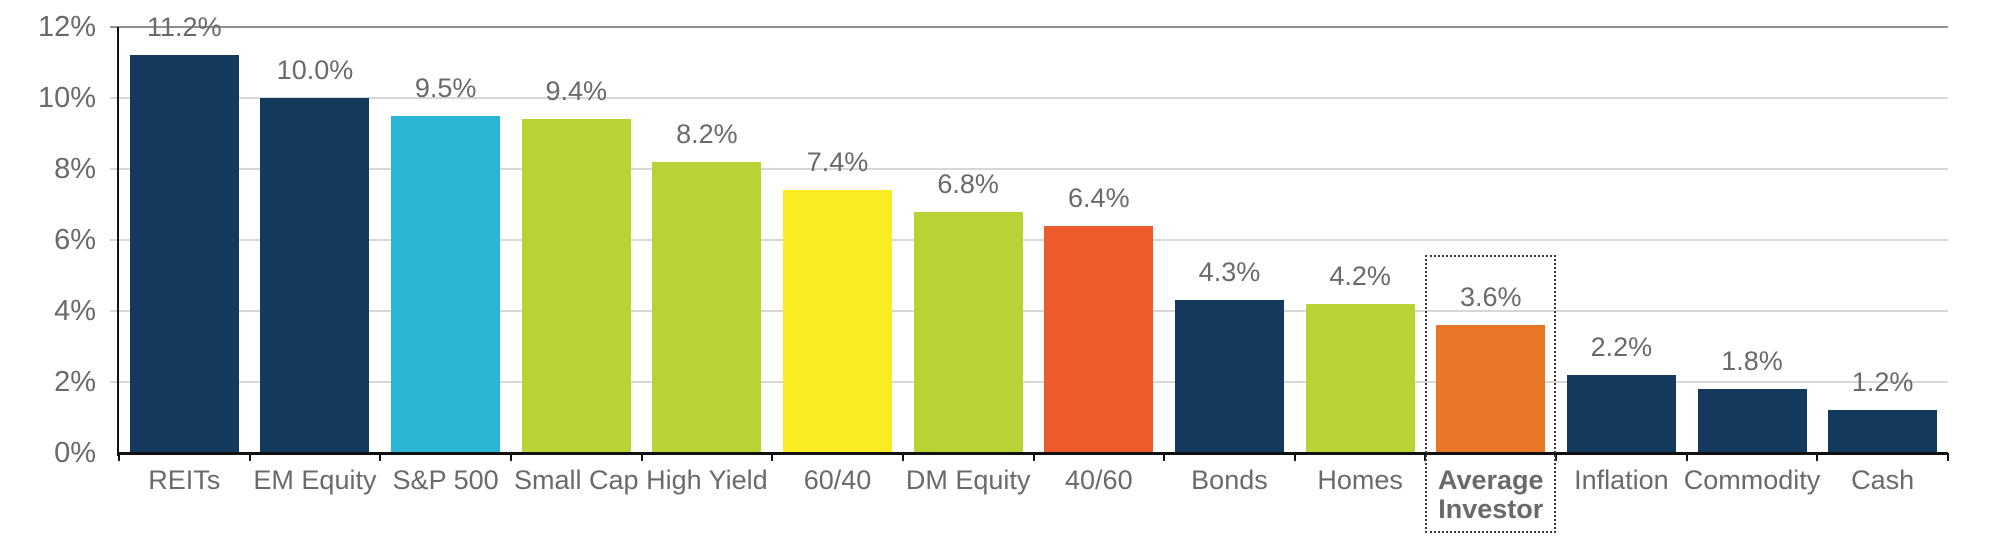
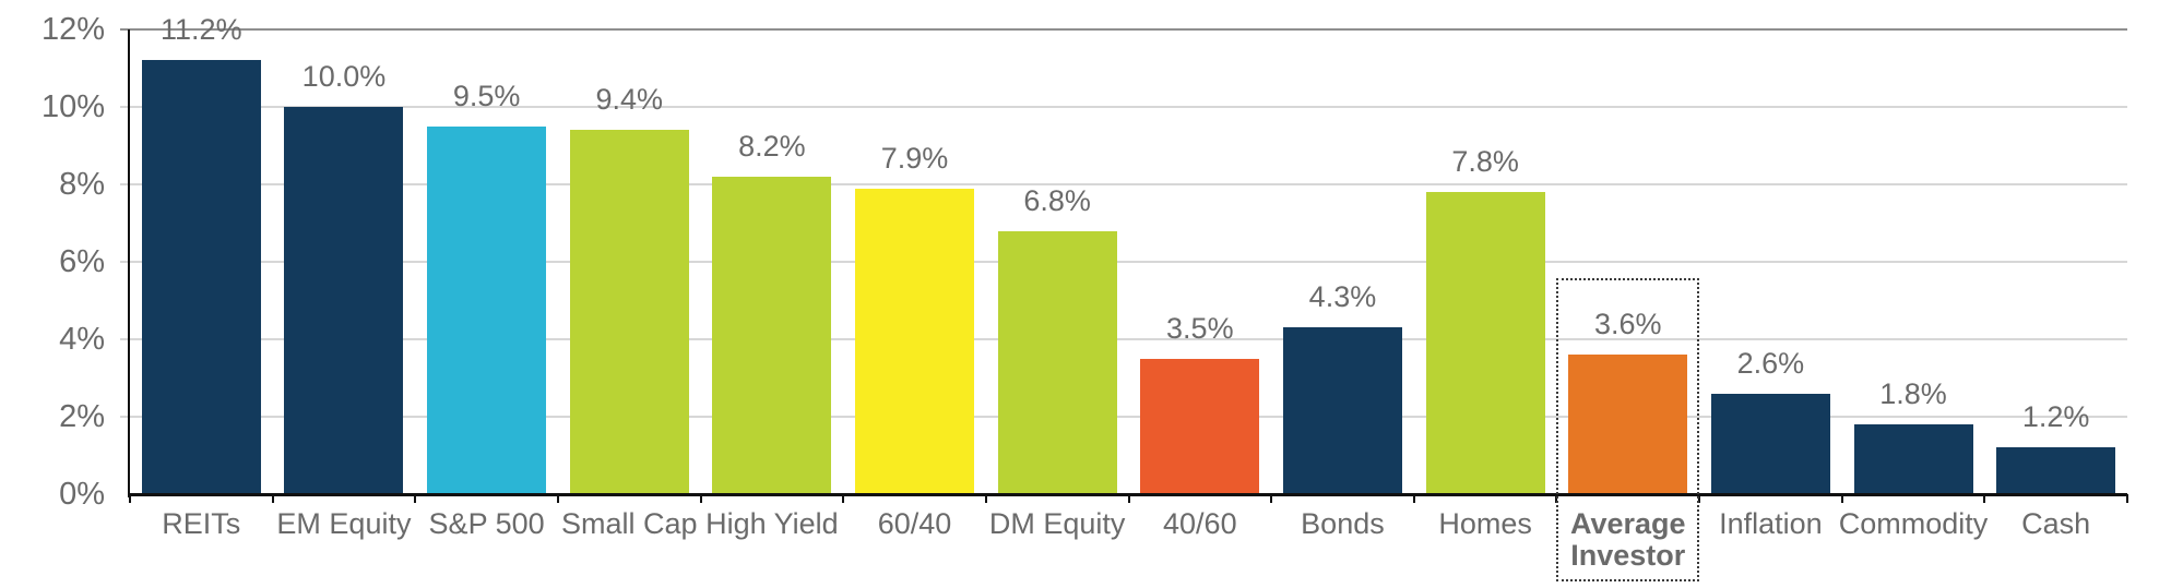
60/40: 7.4% -> 7.9%
40/60: 6.4% -> 3.5%
Homes: 4.2% -> 7.8%
Inflation: 2.2% -> 2.6%
